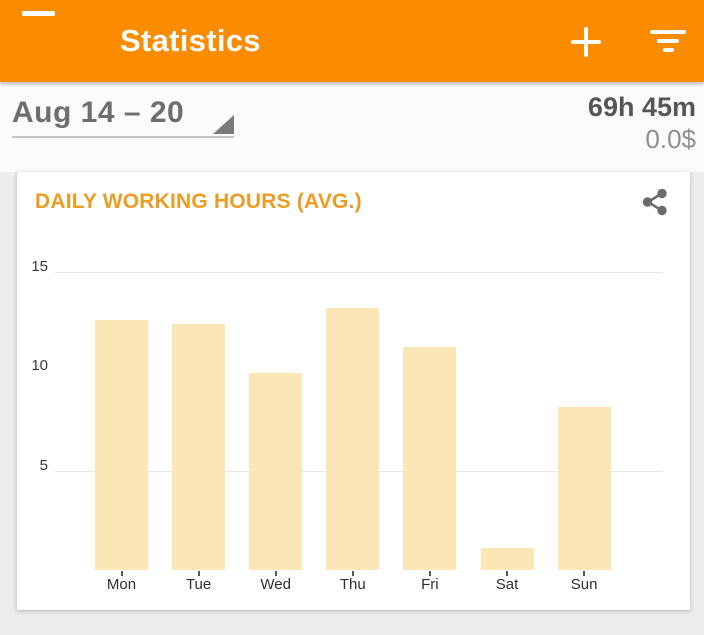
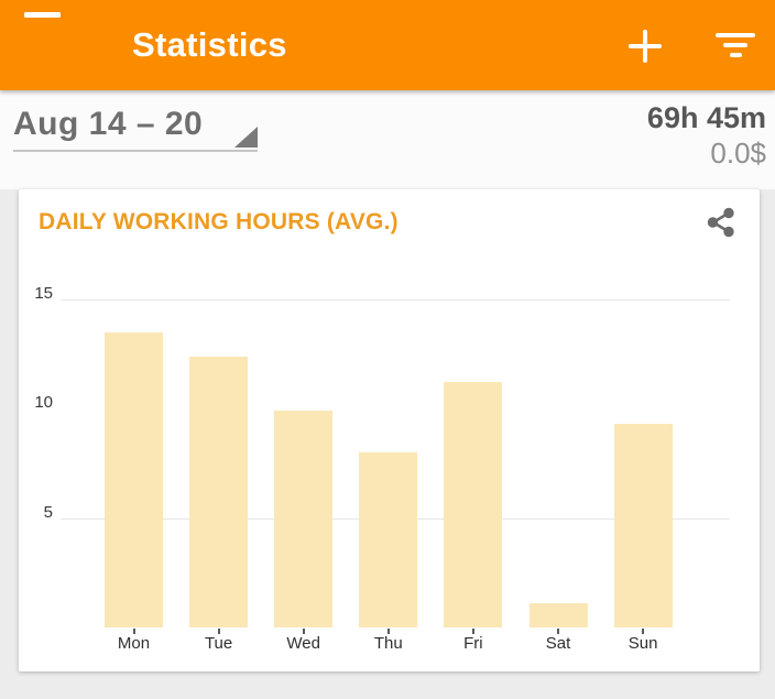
Mon: 12.6 -> 13.5
Thu: 13.2 -> 8.0
Sun: 8.2 -> 9.3
